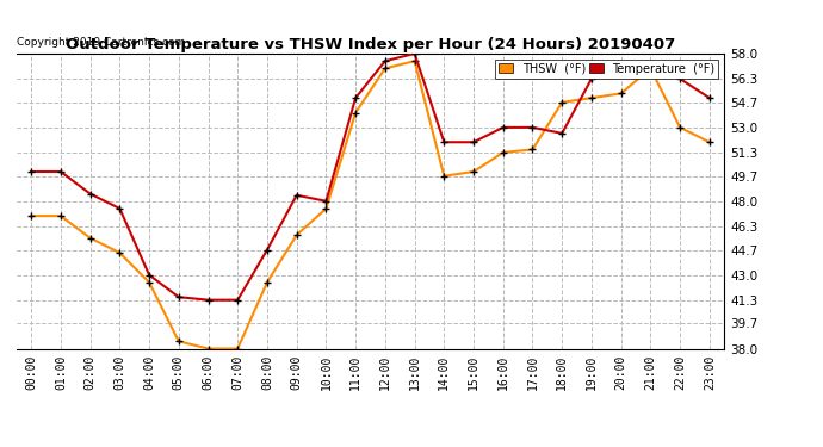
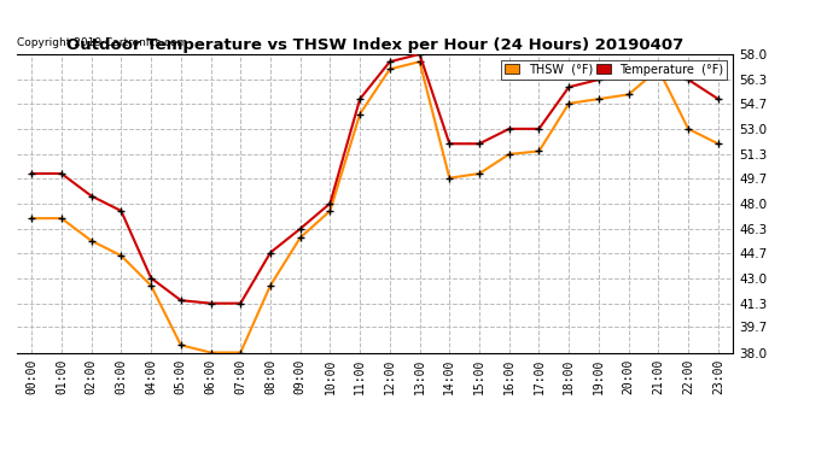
Temperature (°F)/09:00: 48.4 -> 46.3
Temperature (°F)/18:00: 52.6 -> 55.8
